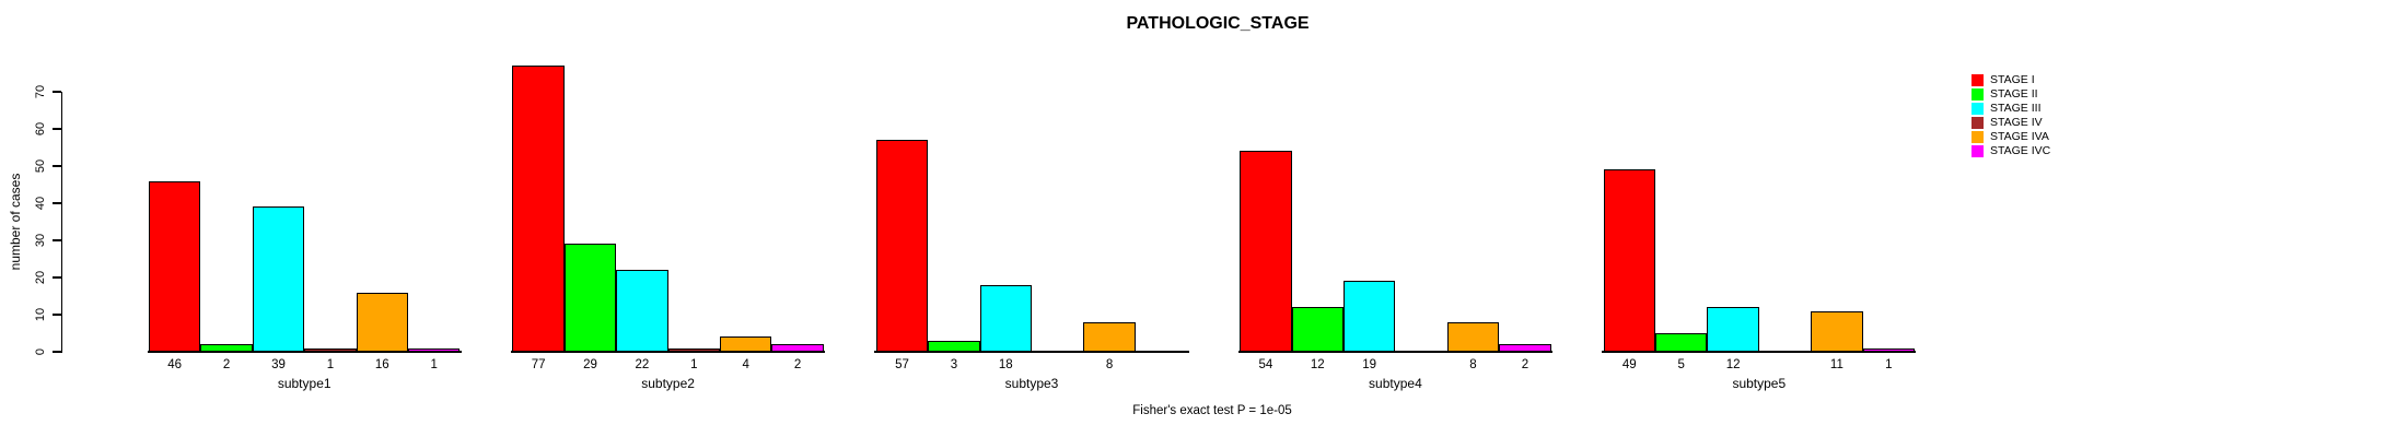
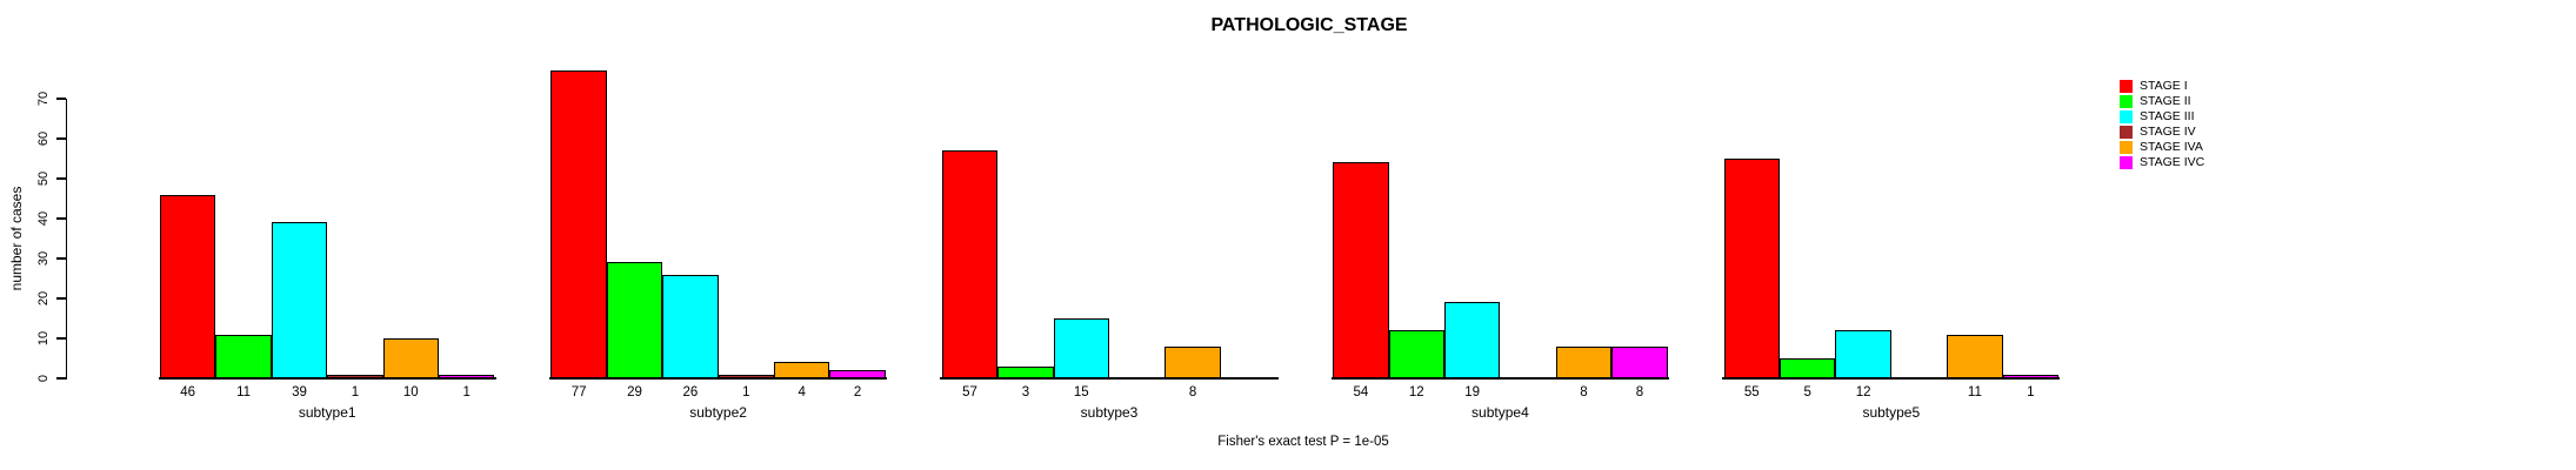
STAGE II/subtype1: 2 -> 11
STAGE IVA/subtype1: 16 -> 10
STAGE III/subtype2: 22 -> 26
STAGE III/subtype3: 18 -> 15
STAGE IVC/subtype4: 2 -> 8
STAGE I/subtype5: 49 -> 55
